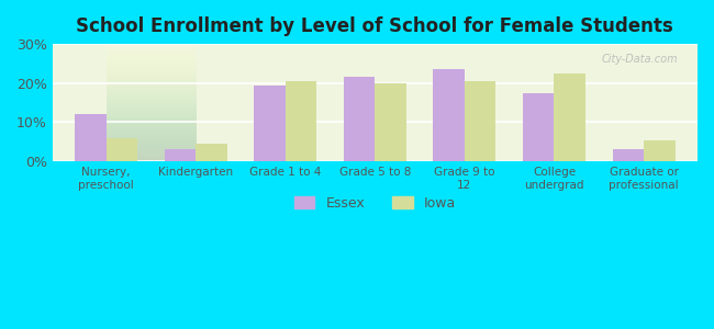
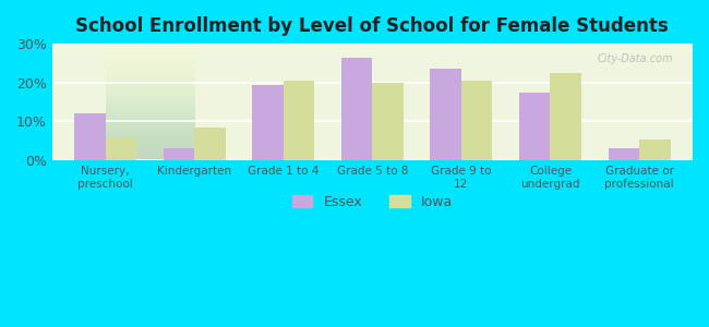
Iowa/Kindergarten: 4.5% -> 8.5%
Essex/Grade 5 to 8: 21.5% -> 26.5%
